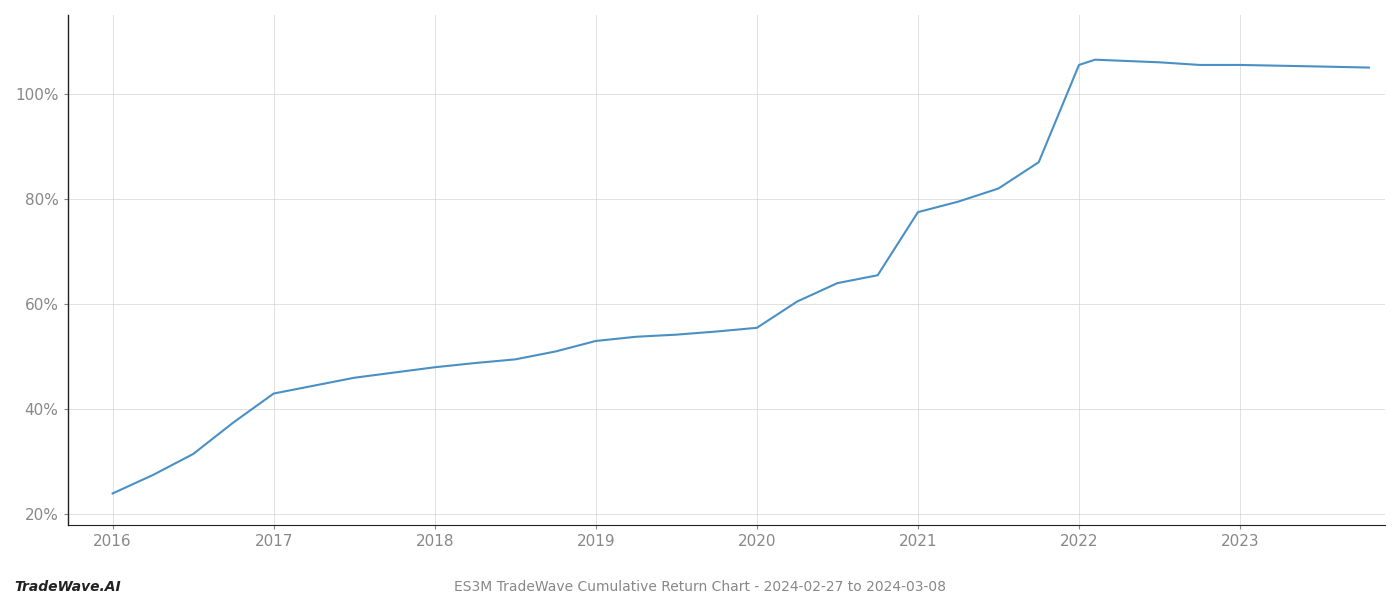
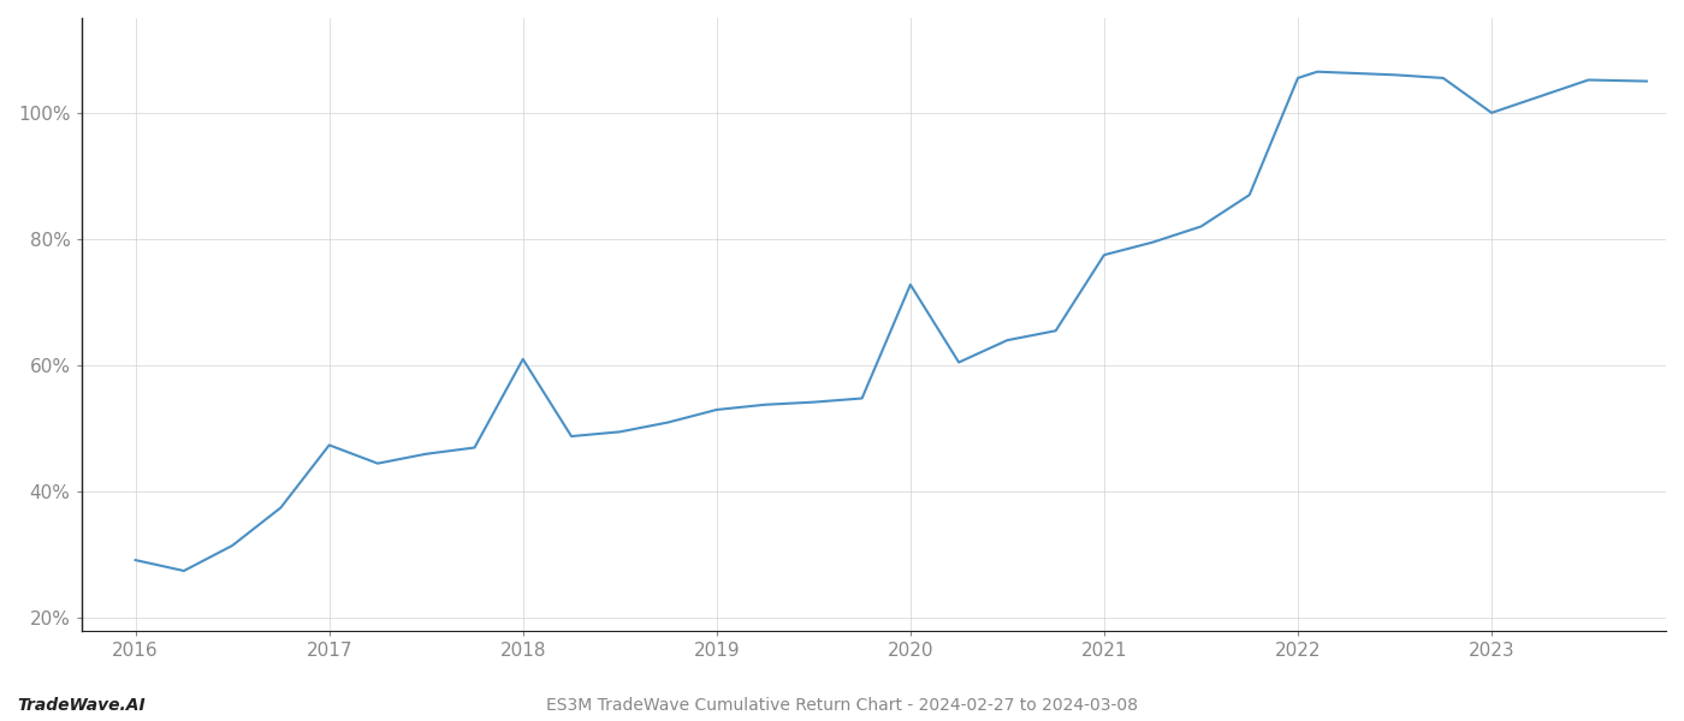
2016: 24.0% -> 29.2%
2017: 43.0% -> 47.4%
2018: 48.0% -> 61.0%
2020: 55.5% -> 72.8%
2023: 105.5% -> 100.0%
